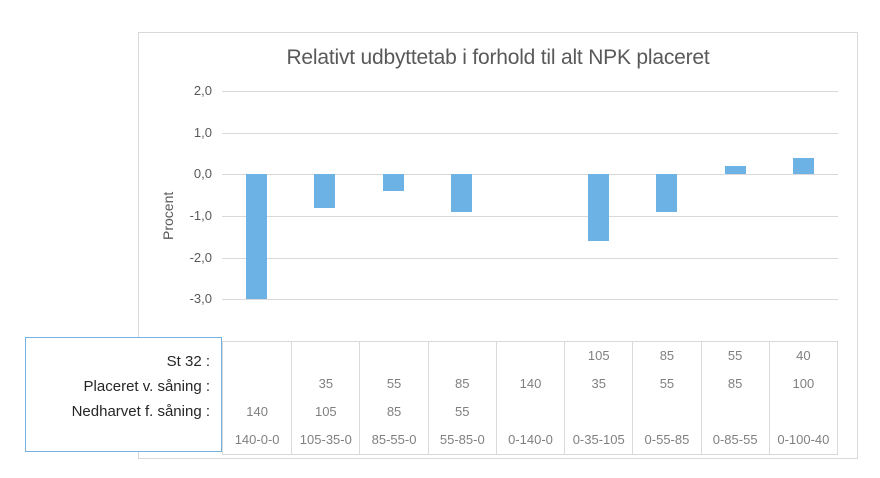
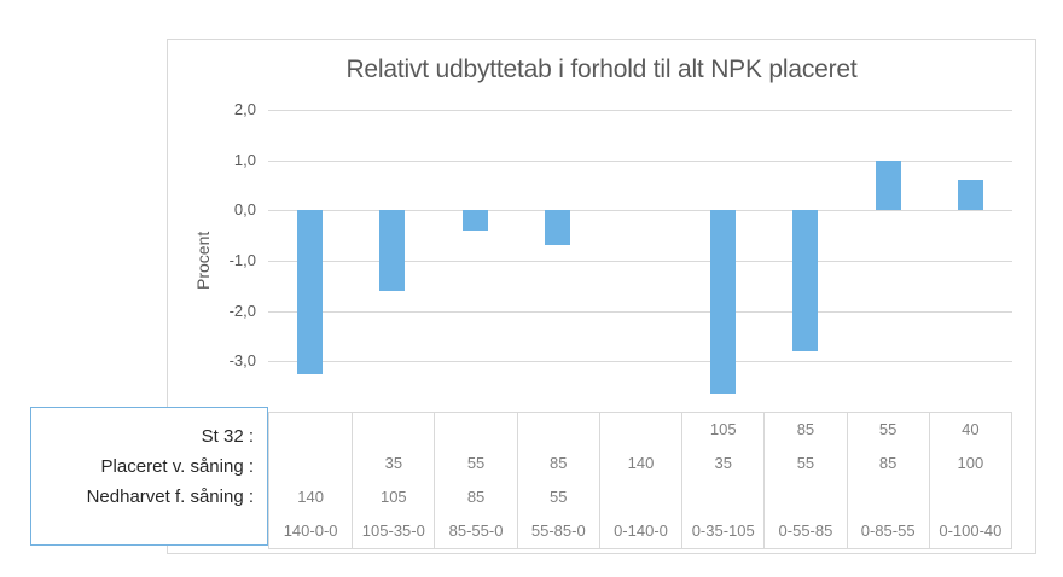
140-0-0: -3,0 -> -3,2
105-35-0: -0,8 -> -1,6
55-85-0: -0,9 -> -0,7
0-35-105: -1,6 -> -3,6
0-55-85: -0,9 -> -2,8
0-85-55: 0,2 -> 1,0
0-100-40: 0,4 -> 0,6
